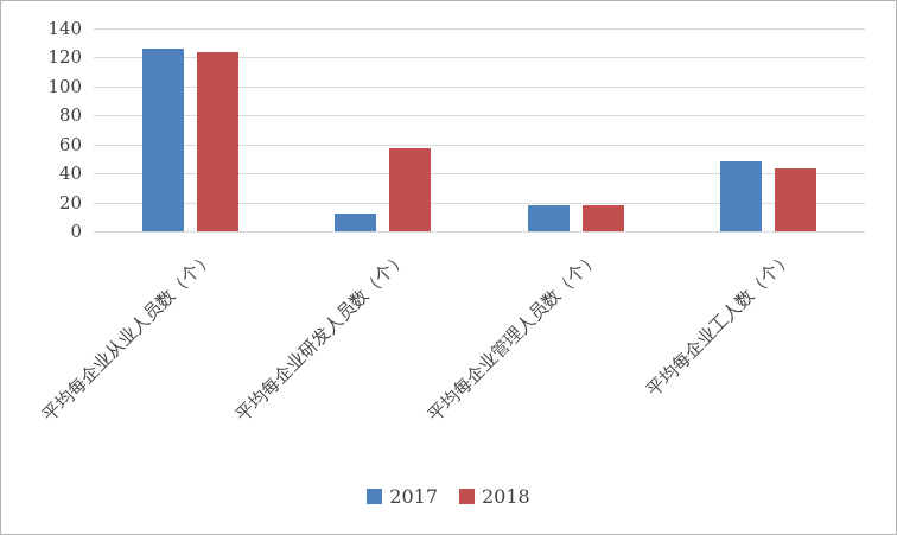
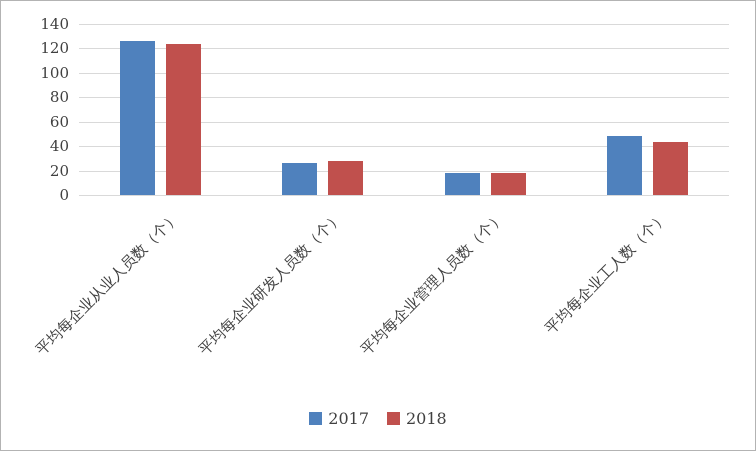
2017/平均每企业研发人员数（个）: 12 -> 26
2018/平均每企业研发人员数（个）: 57 -> 28
